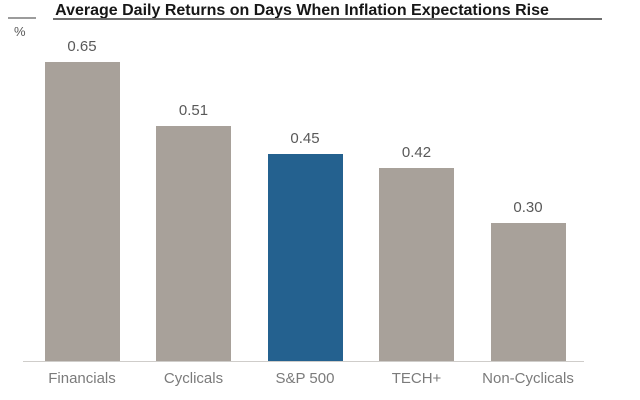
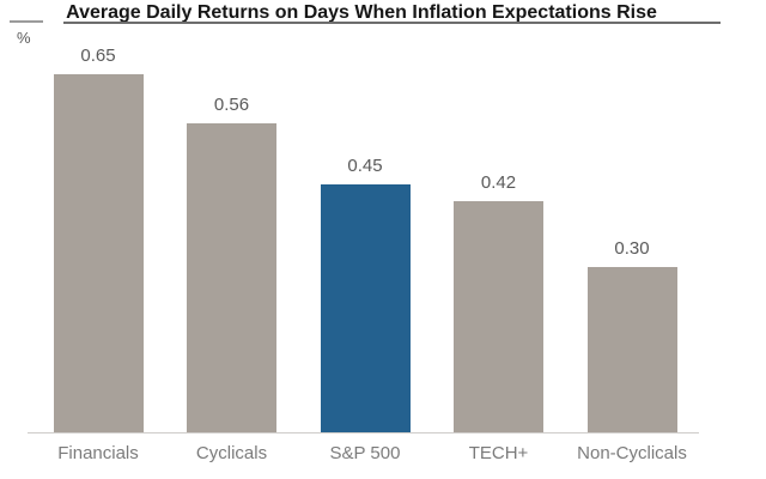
Cyclicals: 0.51 -> 0.56
